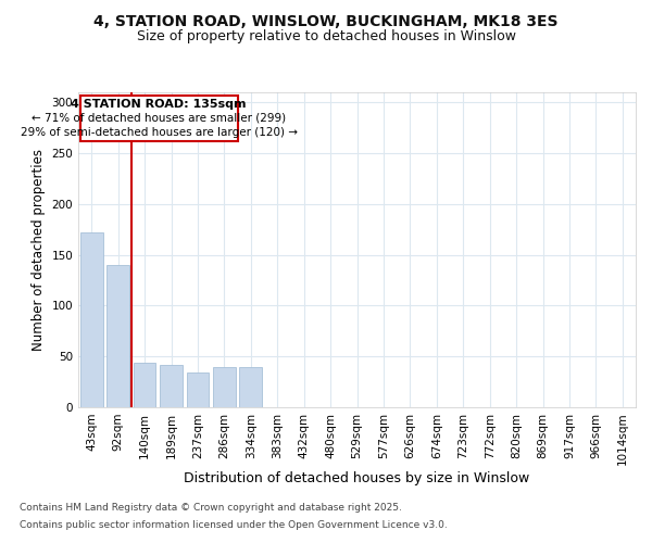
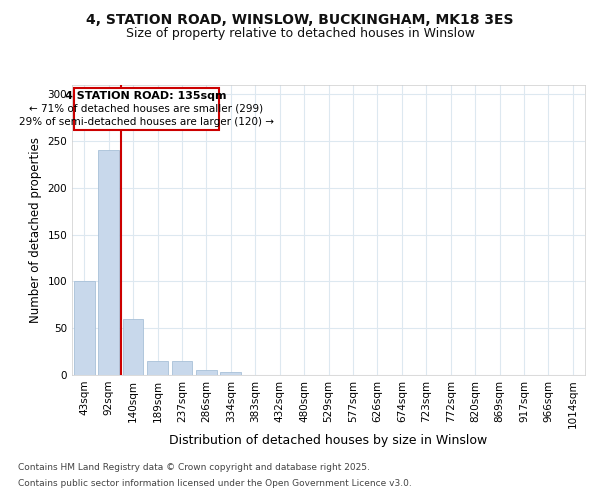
43sqm: 172 -> 101
92sqm: 140 -> 240
140sqm: 44 -> 60
189sqm: 42 -> 15
237sqm: 34 -> 15
286sqm: 40 -> 5
334sqm: 40 -> 3
